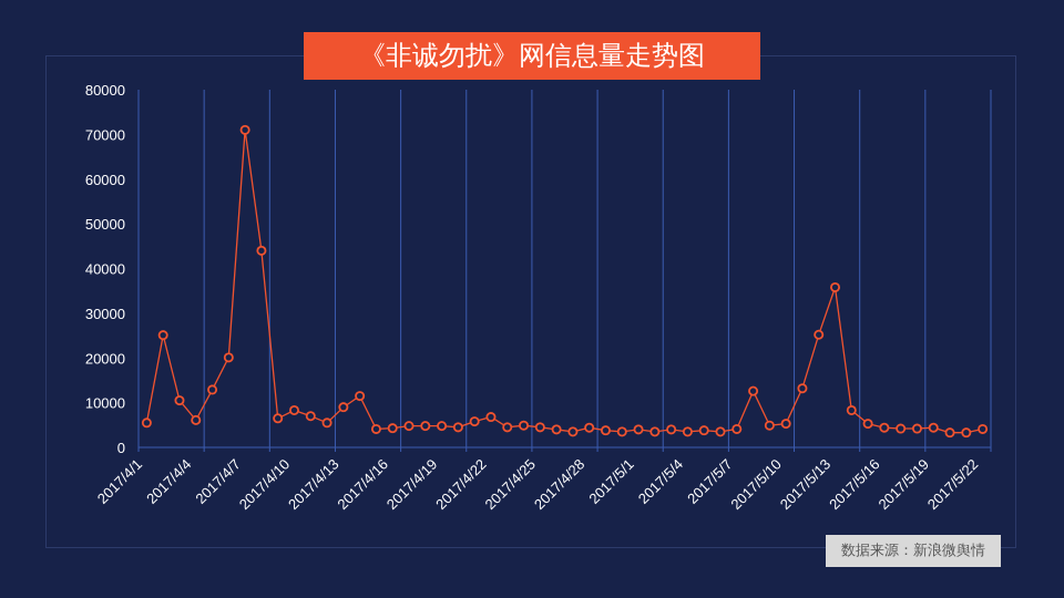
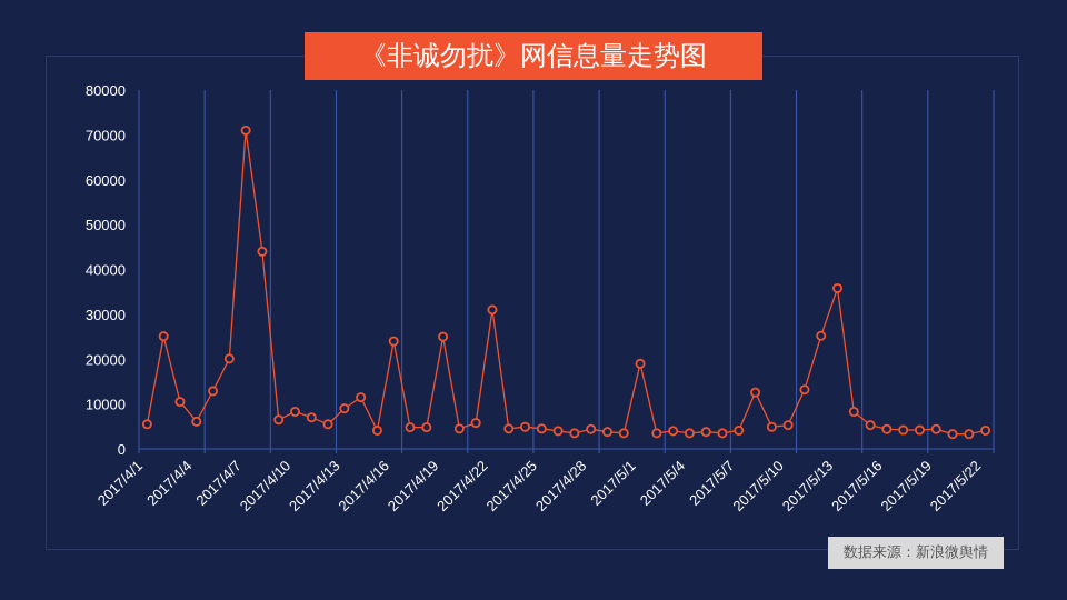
2017/4/16: 4000 -> 24000
2017/4/19: 5000 -> 25000
2017/4/22: 7000 -> 31000
2017/5/1: 4000 -> 19000
